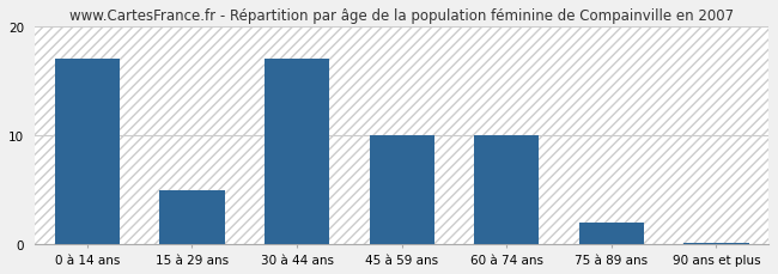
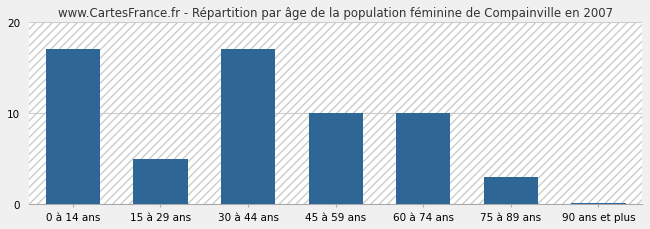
75 à 89 ans: 2.0 -> 3.0
